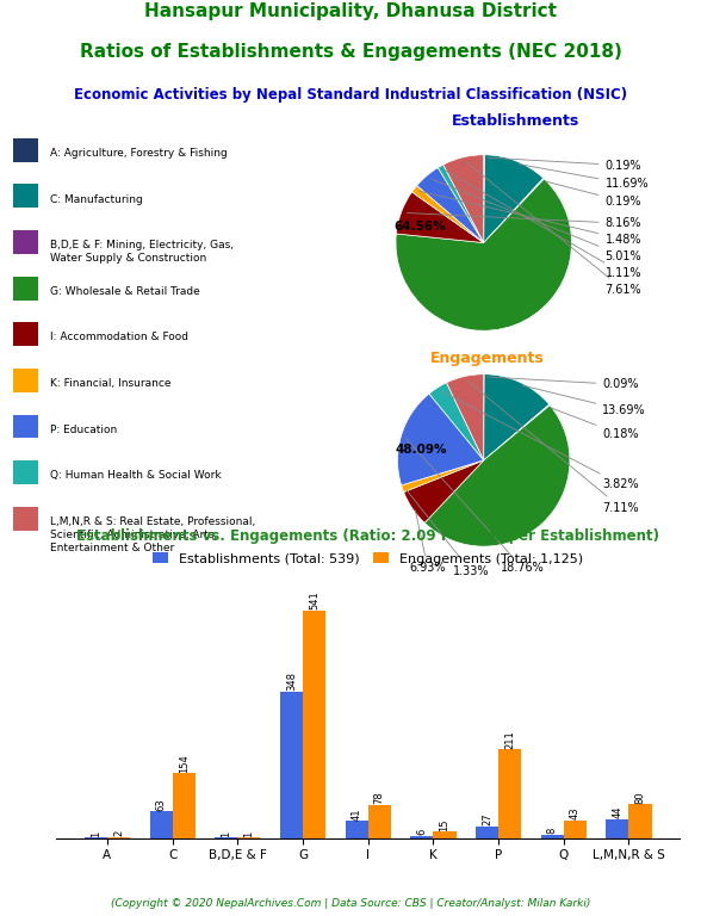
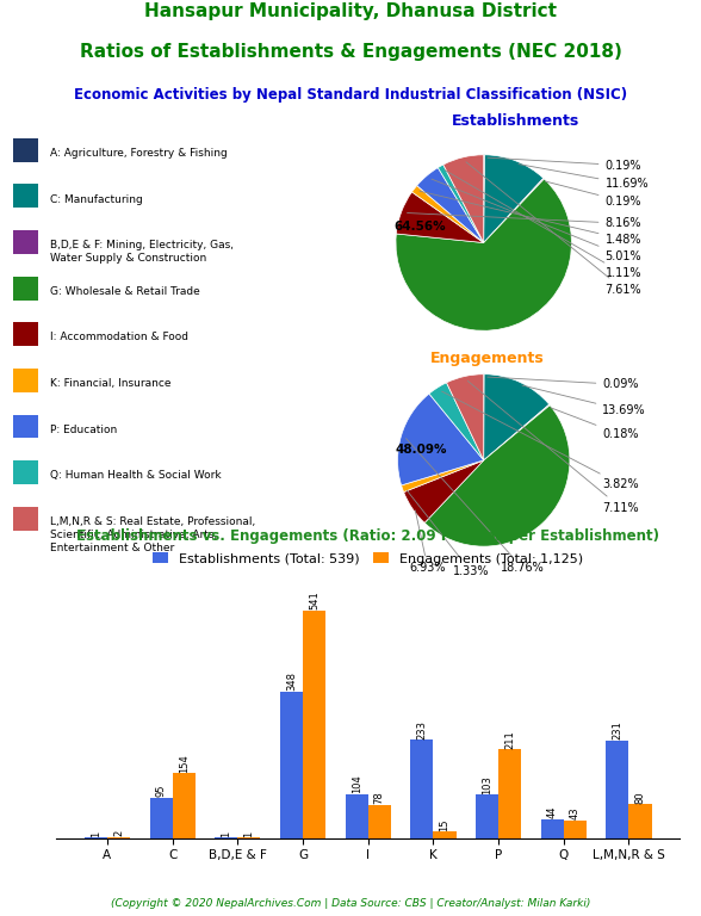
Establishments (Total: 539)/C: 63 -> 95
Establishments (Total: 539)/I: 41 -> 104
Establishments (Total: 539)/K: 6 -> 233
Establishments (Total: 539)/P: 27 -> 103
Establishments (Total: 539)/Q: 8 -> 44
Establishments (Total: 539)/L,M,N,R & S: 44 -> 231
